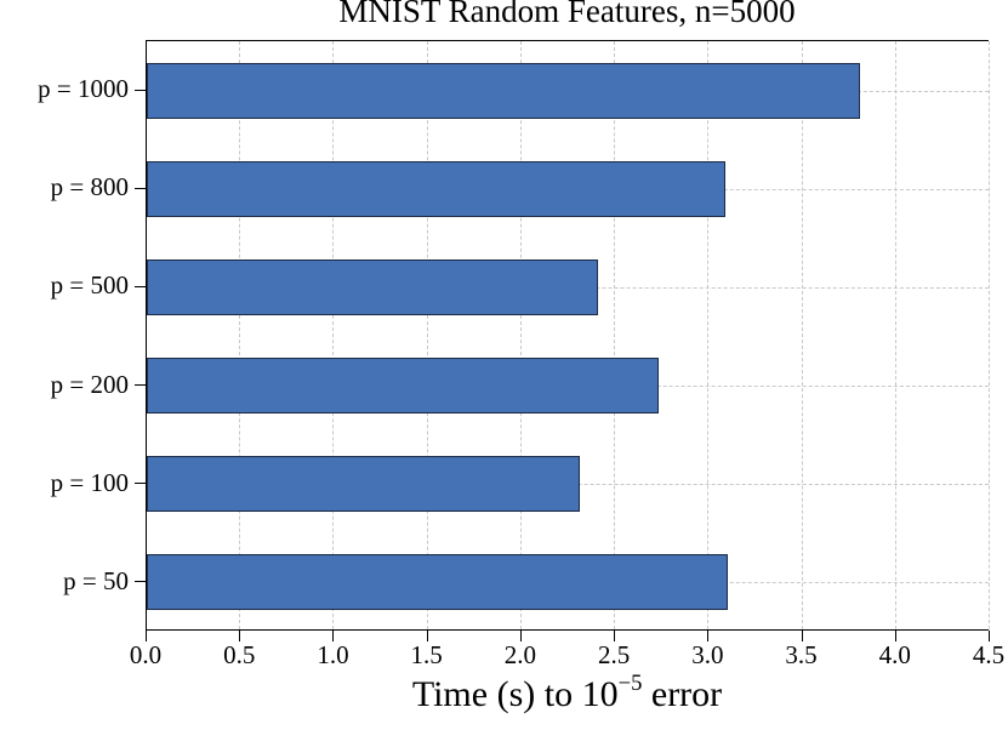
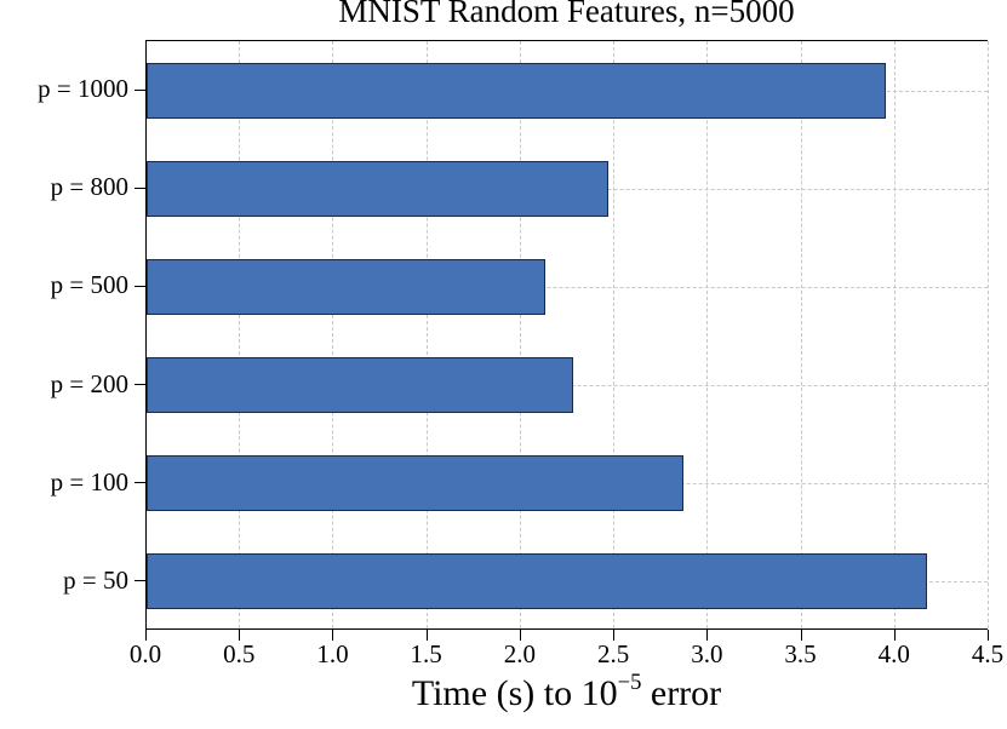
p = 1000: 3.81 -> 3.95
p = 800: 3.09 -> 2.47
p = 500: 2.41 -> 2.13
p = 200: 2.73 -> 2.28
p = 100: 2.31 -> 2.87
p = 50: 3.10 -> 4.17
